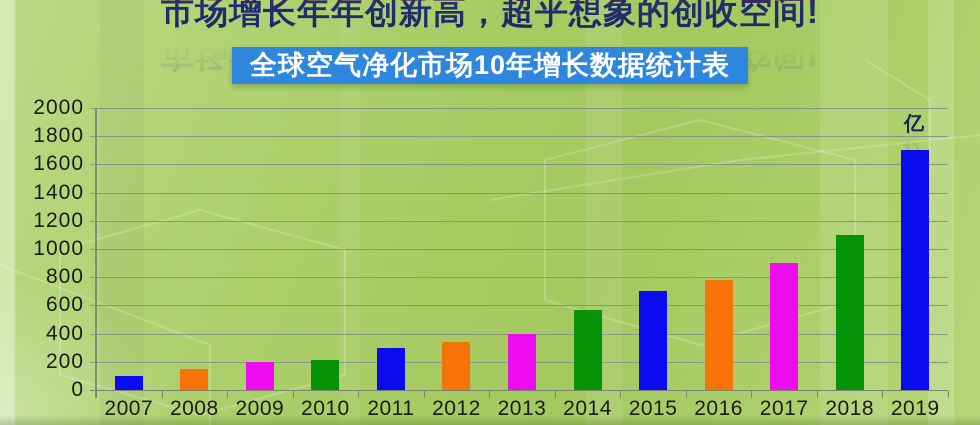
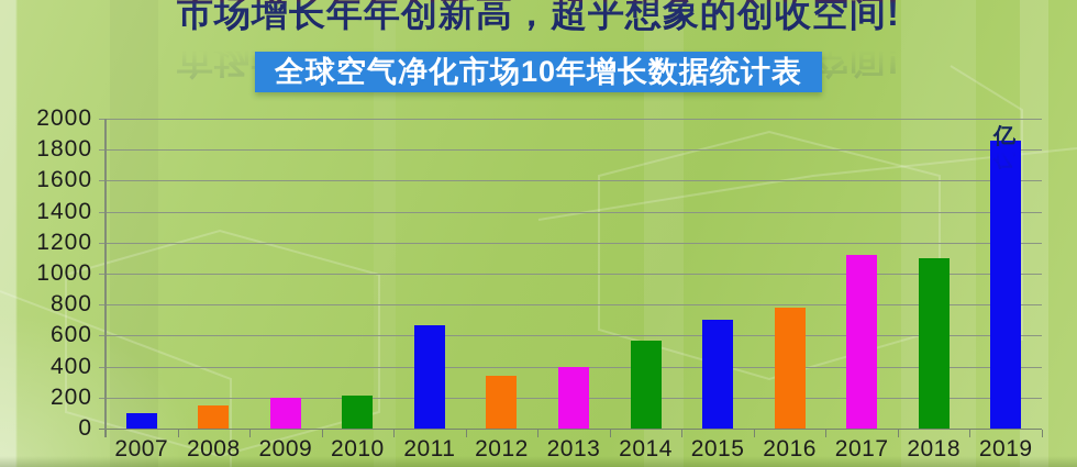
2011: 300 -> 670
2017: 900 -> 1120
2019: 1700 -> 1860
